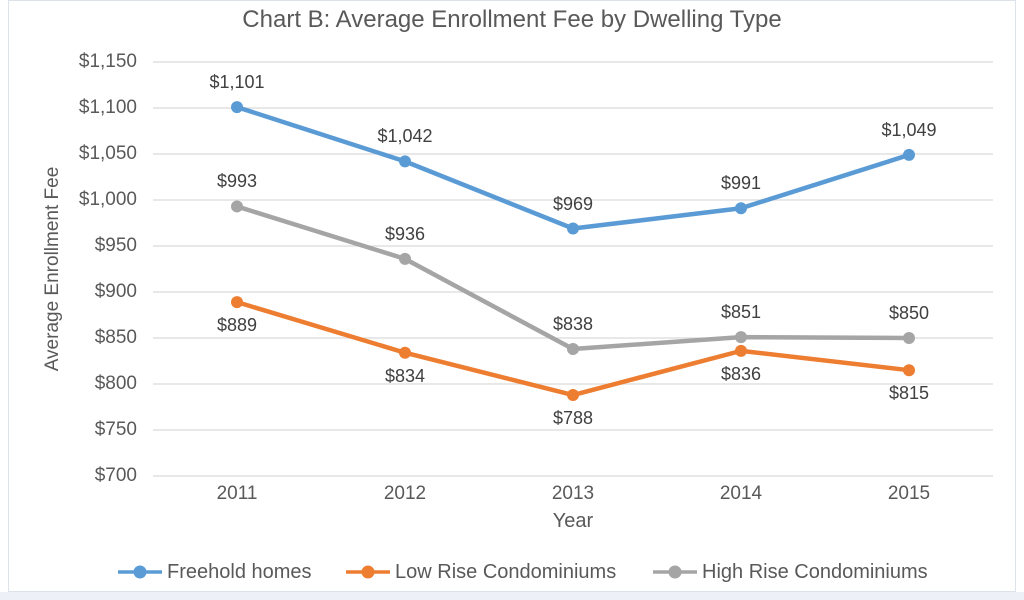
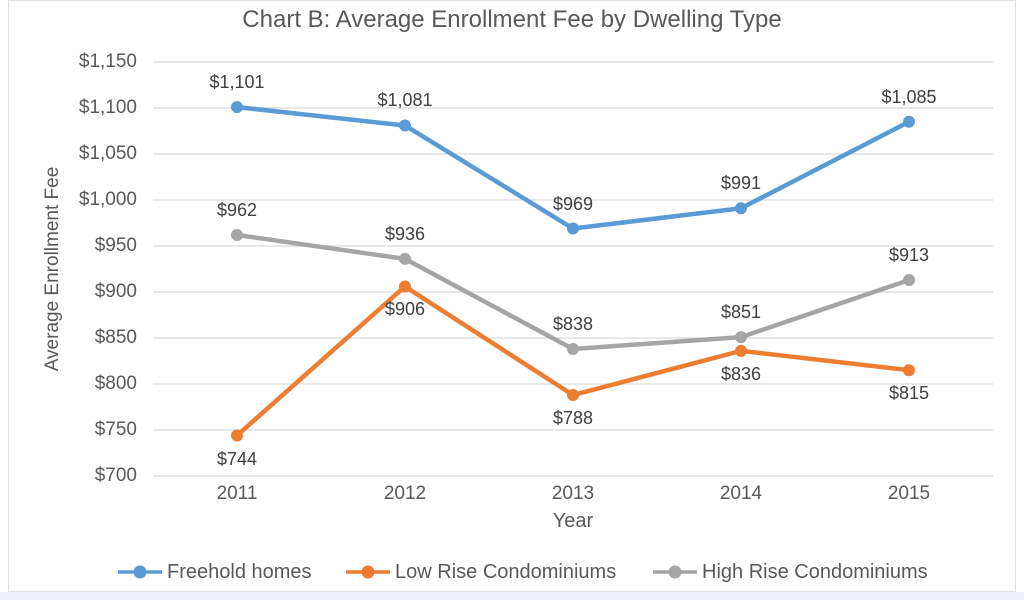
Low Rise Condominiums/2011: $889 -> $744
High Rise Condominiums/2011: $993 -> $962
Freehold homes/2012: $1,042 -> $1,081
Low Rise Condominiums/2012: $834 -> $906
Freehold homes/2015: $1,049 -> $1,085
High Rise Condominiums/2015: $850 -> $913
